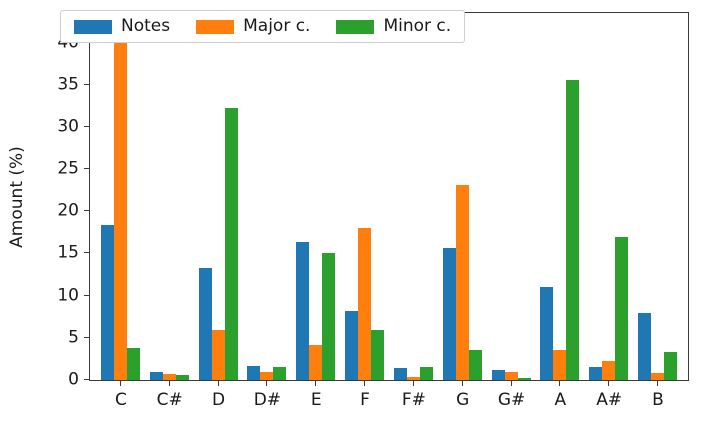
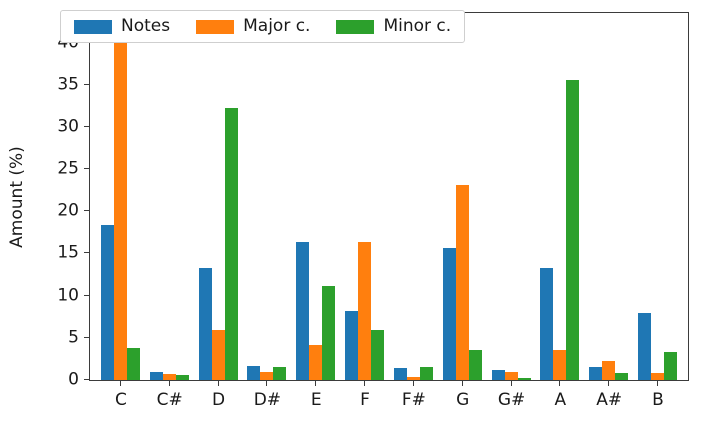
Minor c./E: 15 -> 11
Major c./F: 18 -> 16
Notes/A: 11 -> 13
Minor c./A#: 17 -> 1
